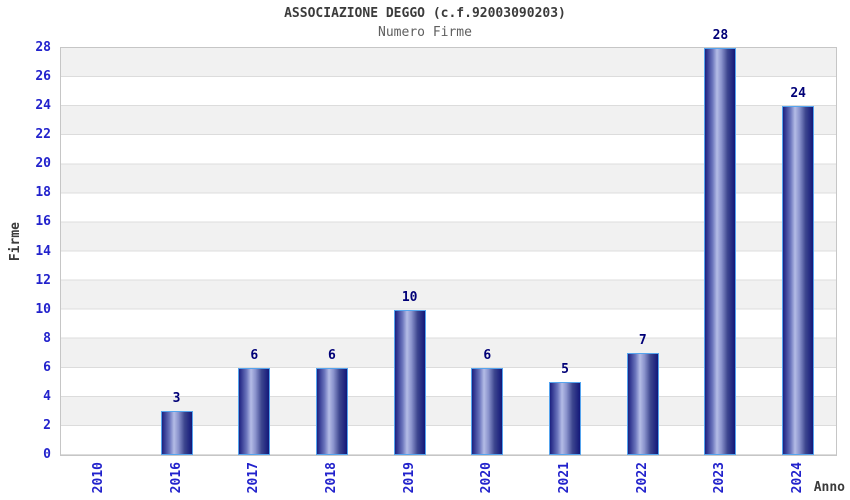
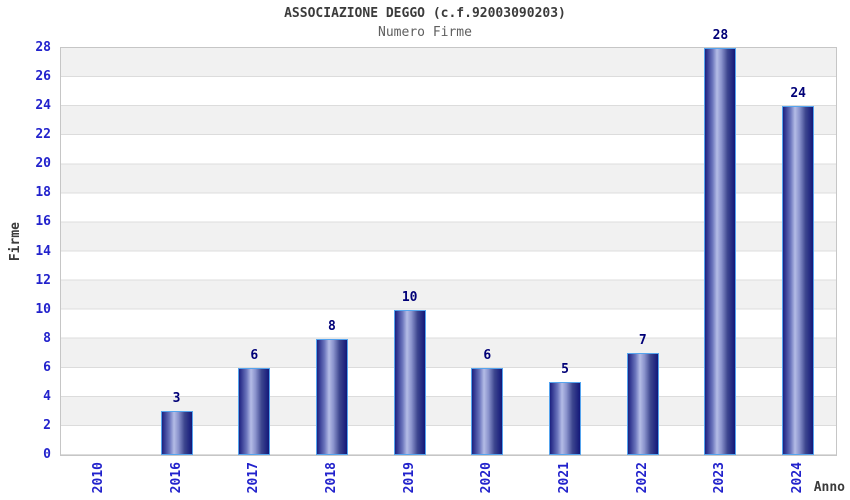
2018: 6 -> 8
